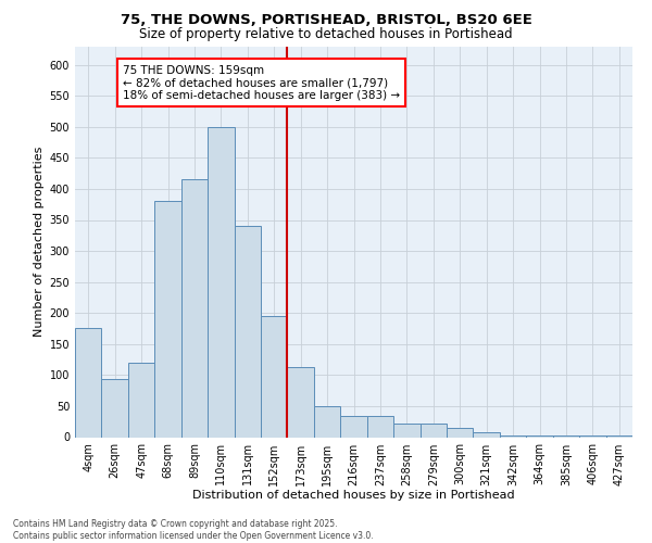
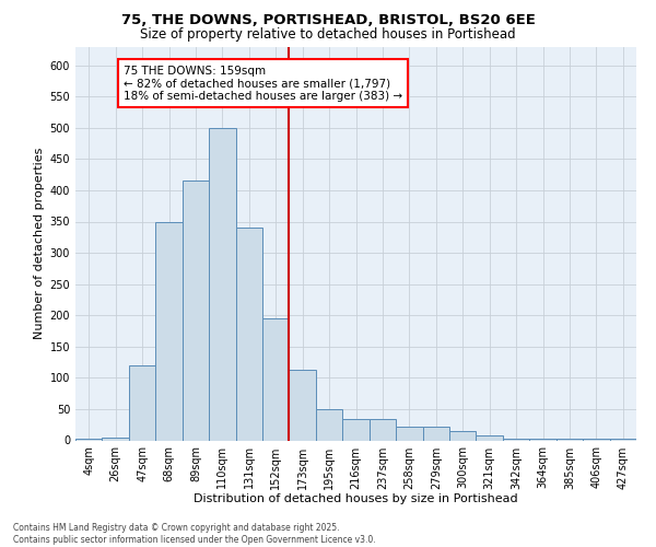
4sqm: 176 -> 3
26sqm: 94 -> 5
68sqm: 380 -> 350
